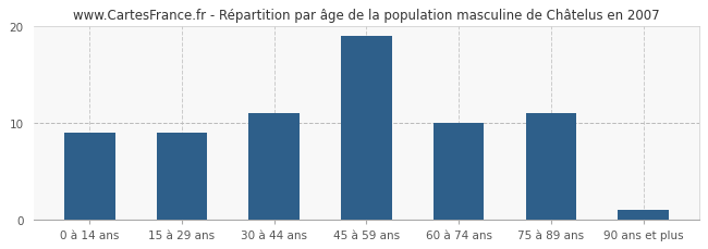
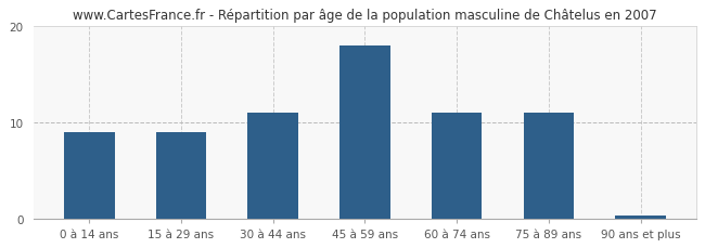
45 à 59 ans: 19.0 -> 18.0
60 à 74 ans: 10.0 -> 11.0
90 ans et plus: 1.0 -> 0.3
